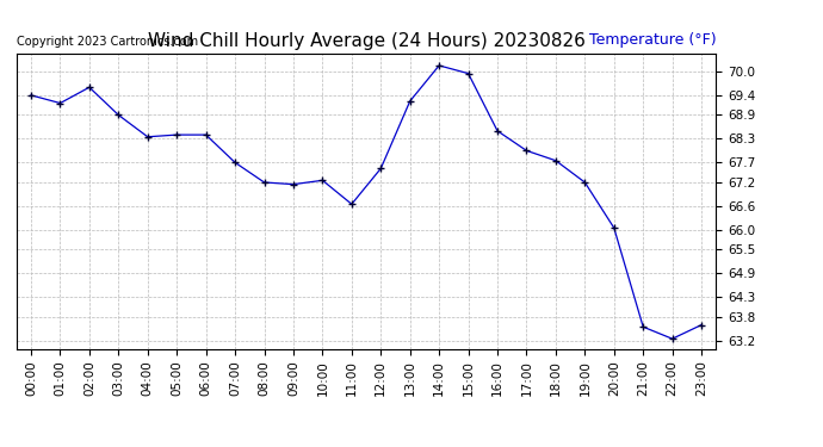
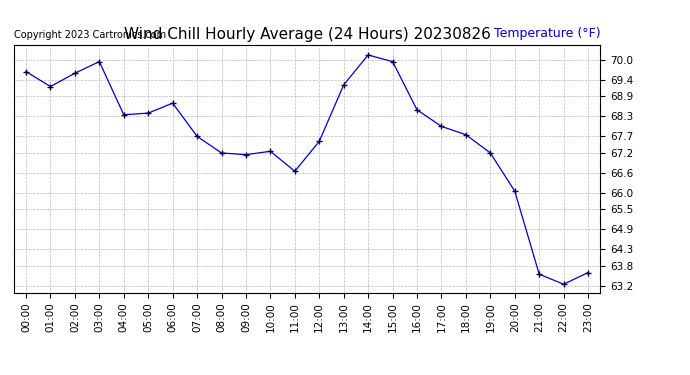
00:00: 69.40 -> 69.65
03:00: 68.90 -> 69.95
06:00: 68.40 -> 68.70
